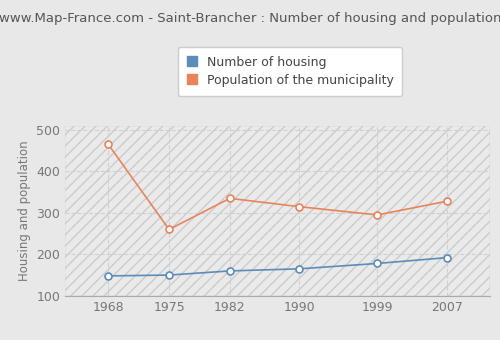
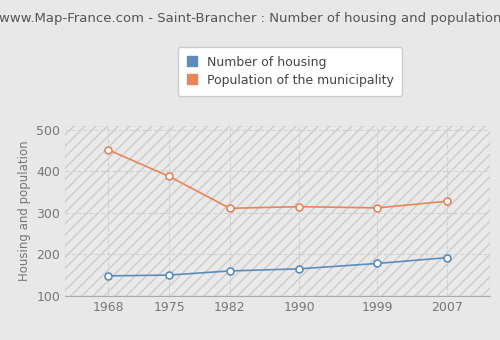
Population of the municipality/1968: 465 -> 452
Population of the municipality/1975: 260 -> 388
Population of the municipality/1982: 335 -> 311
Population of the municipality/1999: 295 -> 312
